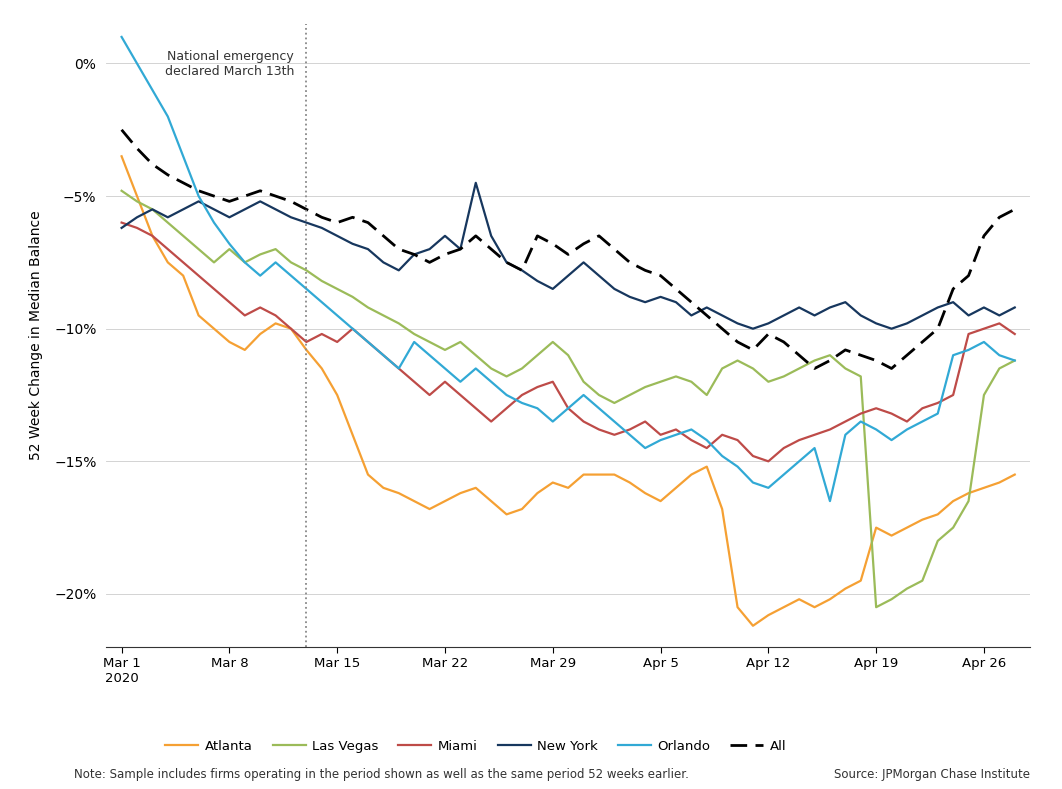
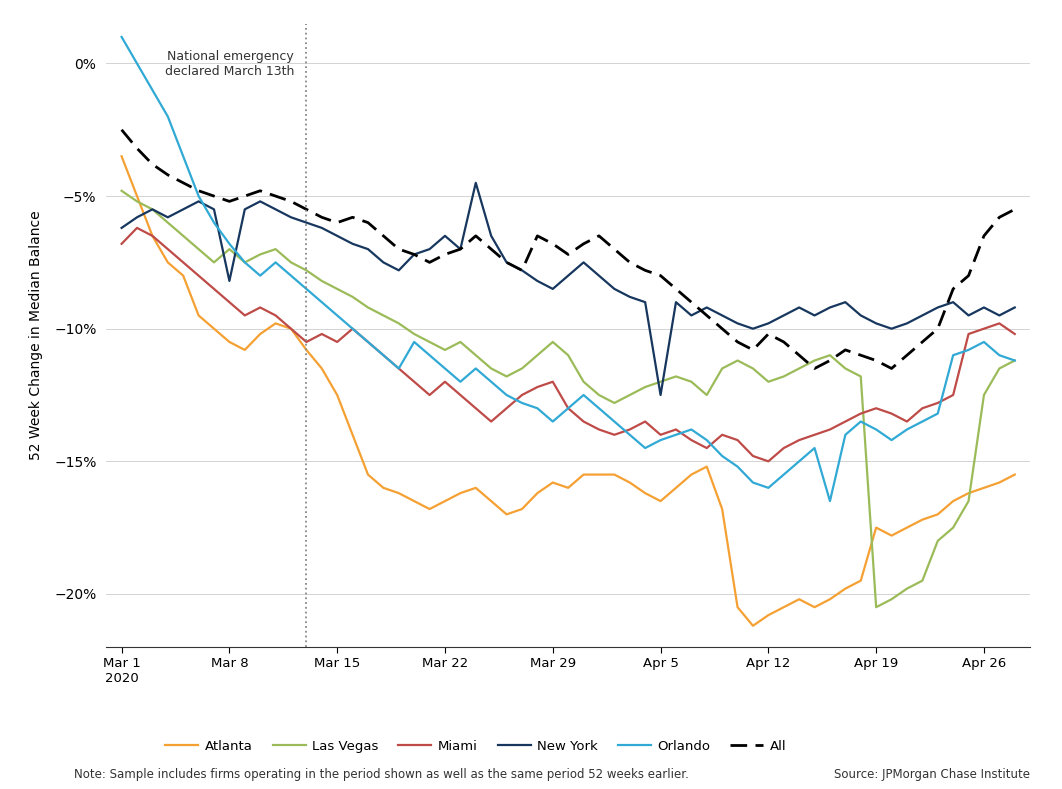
Miami/Mar 1 2020: -6.0% -> -6.8%
New York/Mar 8: -5.8% -> -8.2%
New York/Apr 5: -8.8% -> -12.5%
